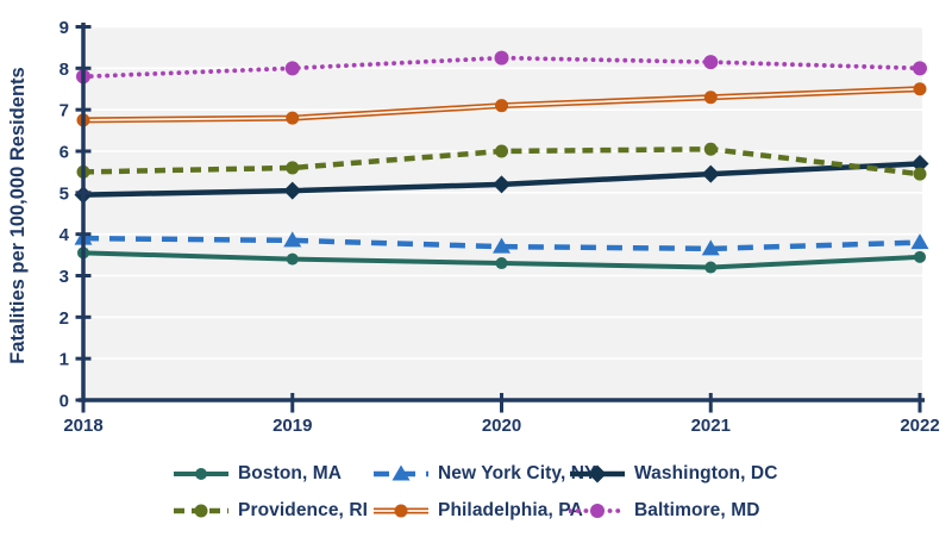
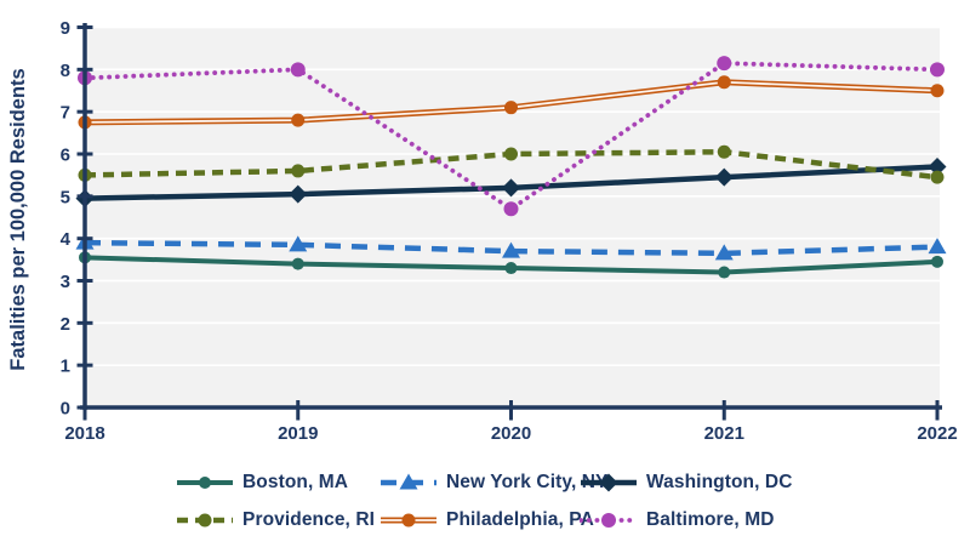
Baltimore, MD/2020: 8.2 -> 4.7
Philadelphia, PA/2021: 7.3 -> 7.7
